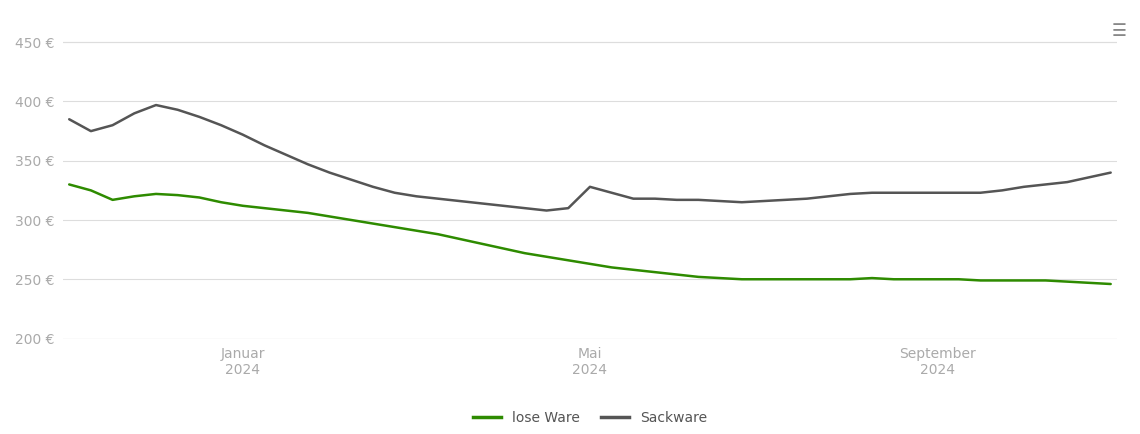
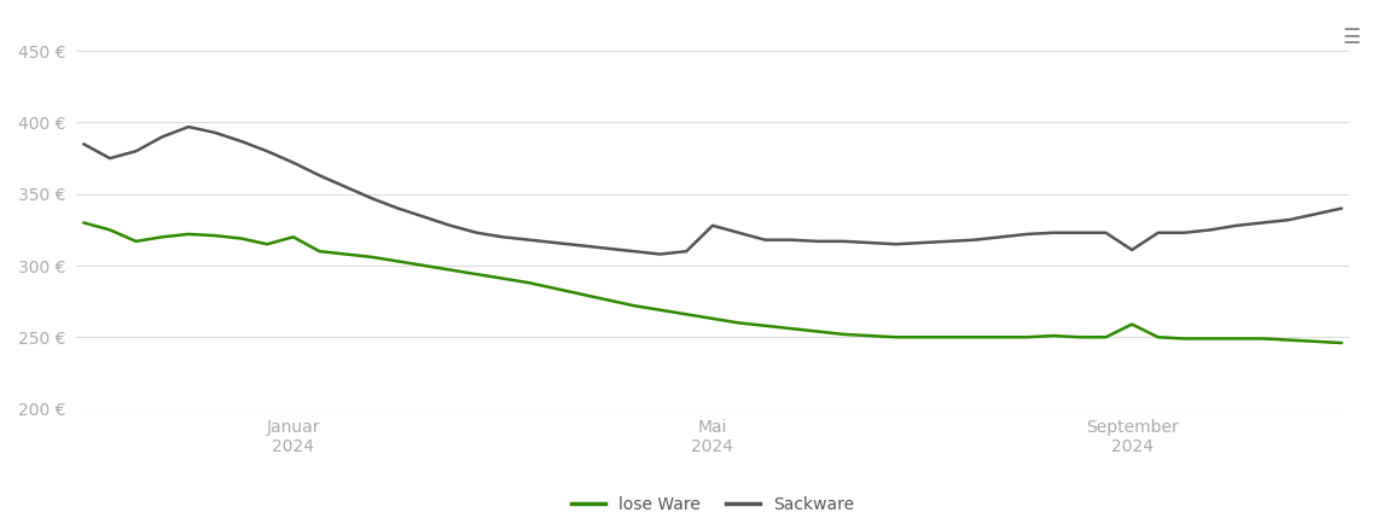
lose Ware/Januar 2024: 312 € -> 320 €
lose Ware/September 2024: 250 € -> 259 €
Sackware/September 2024: 323 € -> 311 €
